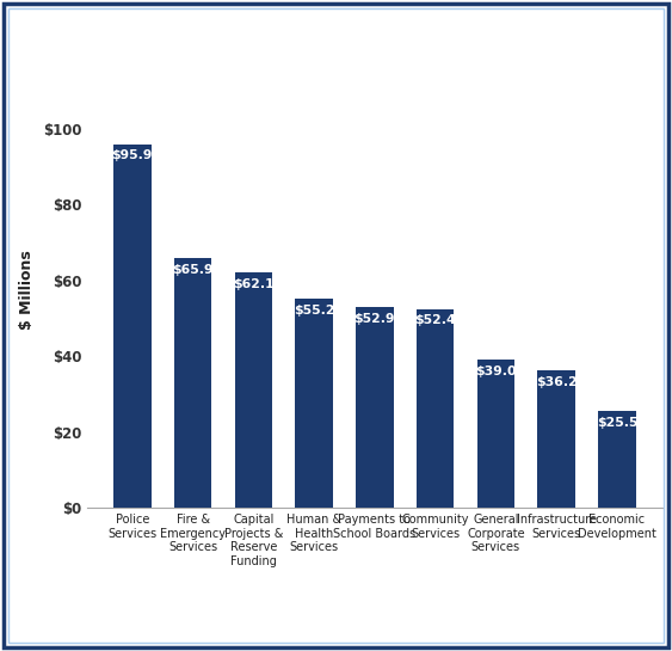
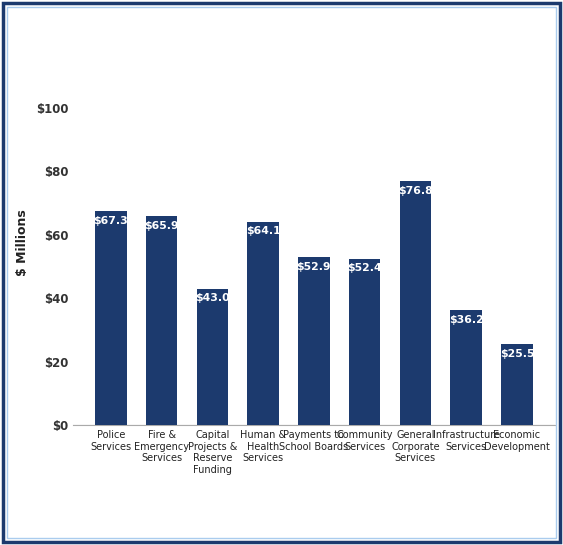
Police Services: $95.9 -> $67.3
Capital Projects & Reserve Funding: $62.1 -> $43.0
Human & Health Services: $55.2 -> $64.1
General Corporate Services: $39.0 -> $76.8
